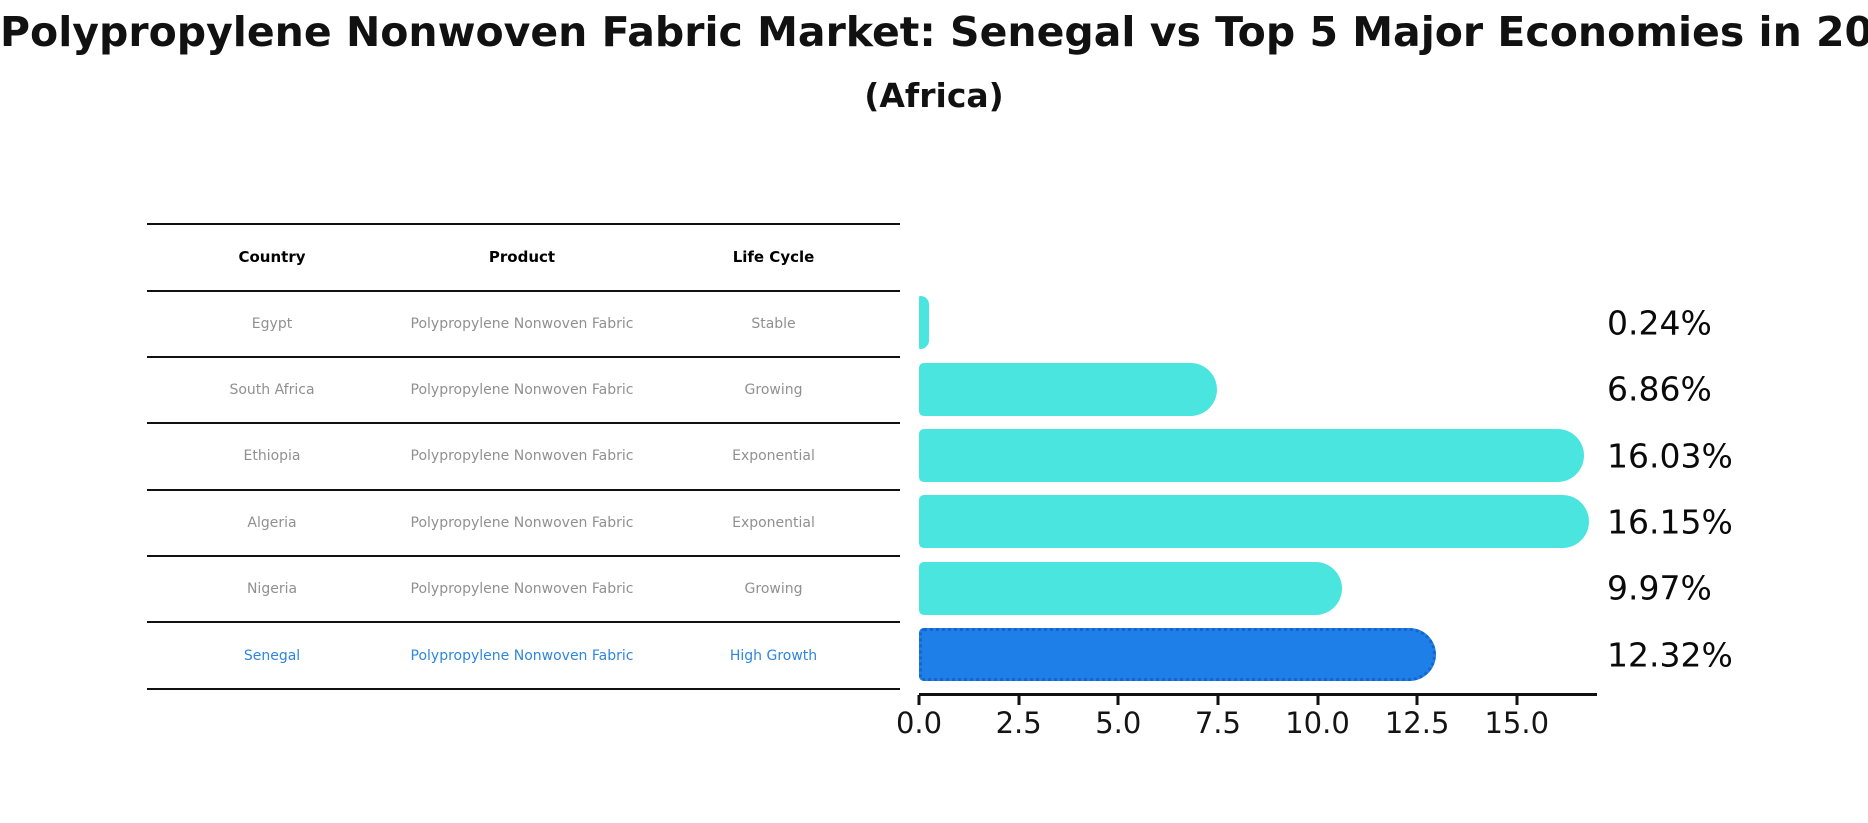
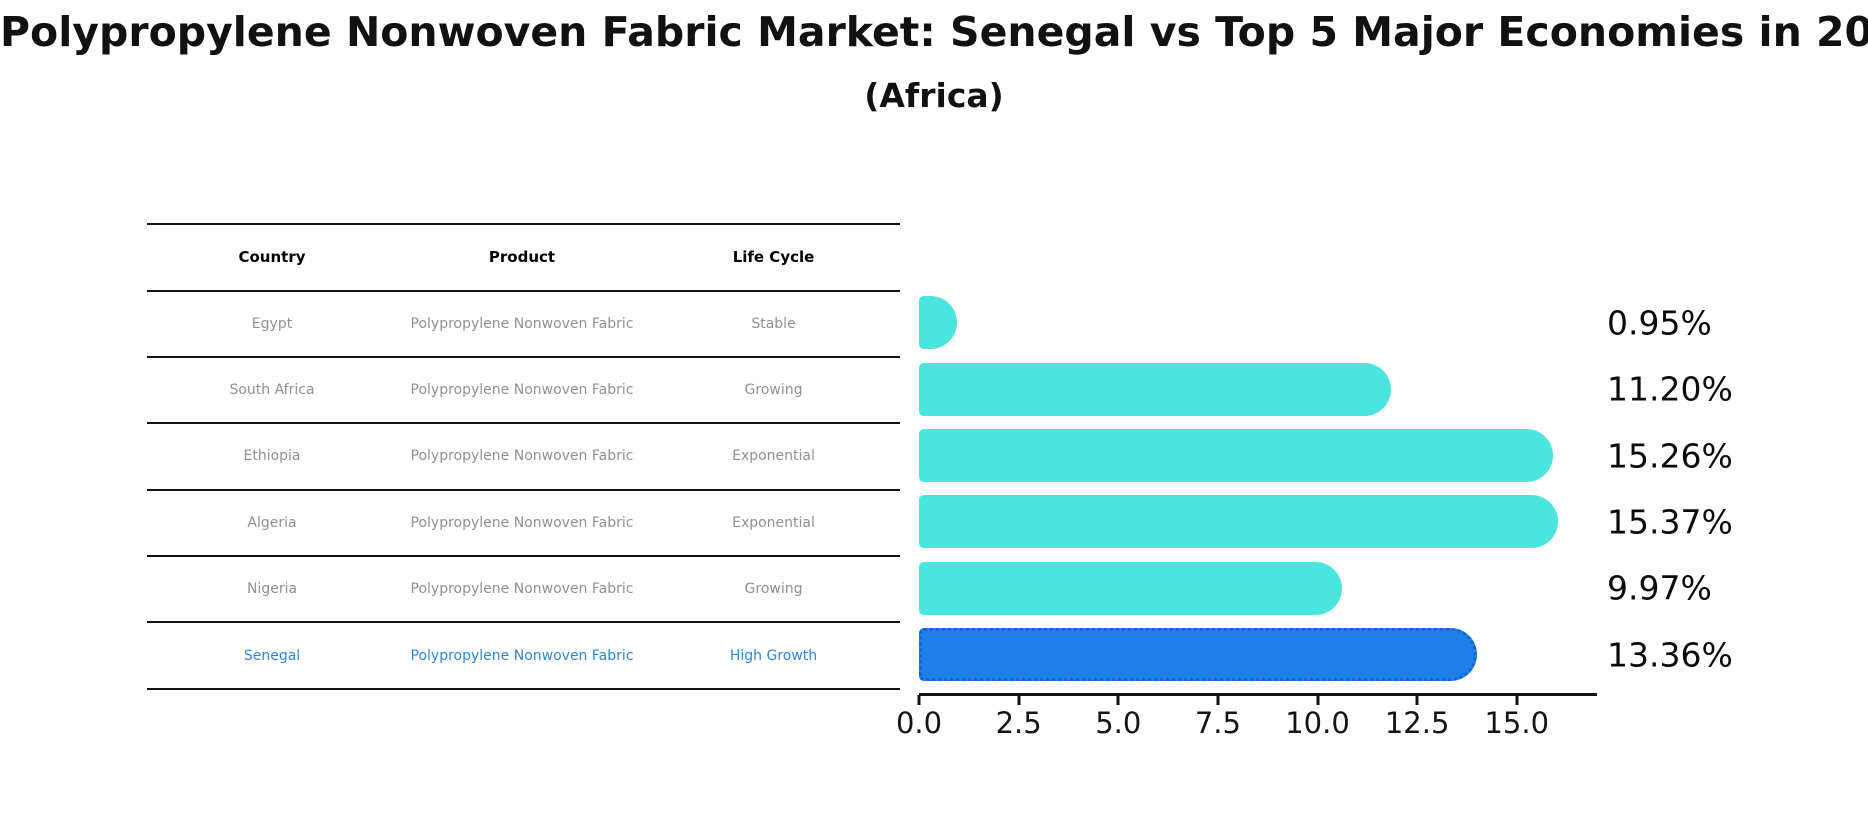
Egypt: 0.24% -> 0.95%
South Africa: 6.86% -> 11.20%
Ethiopia: 16.03% -> 15.26%
Algeria: 16.15% -> 15.37%
Senegal: 12.32% -> 13.36%
